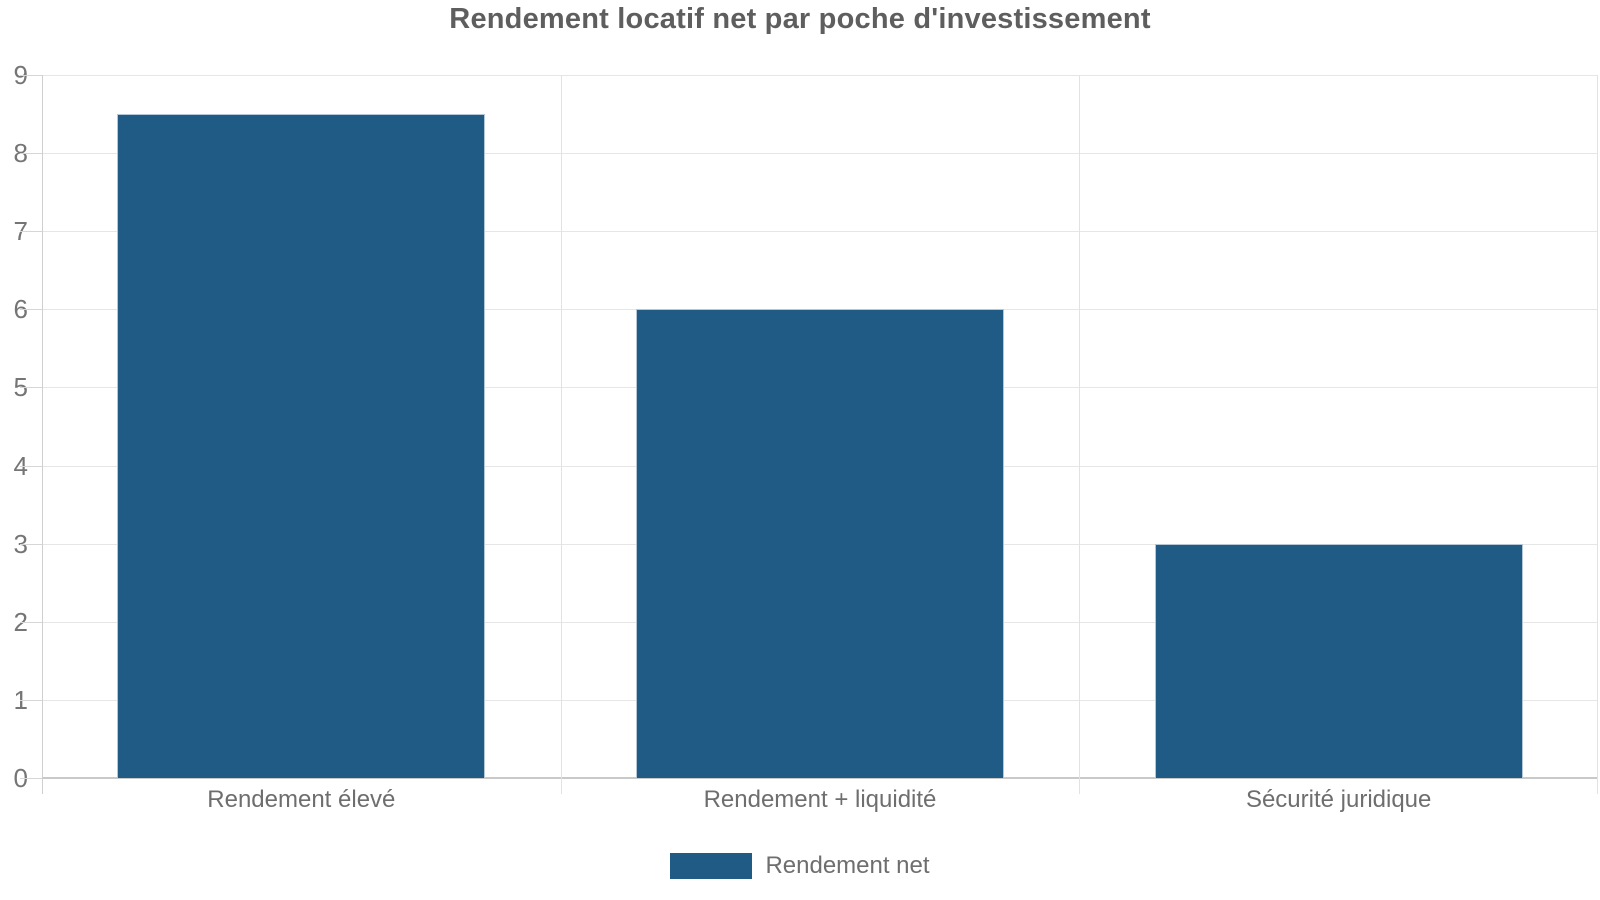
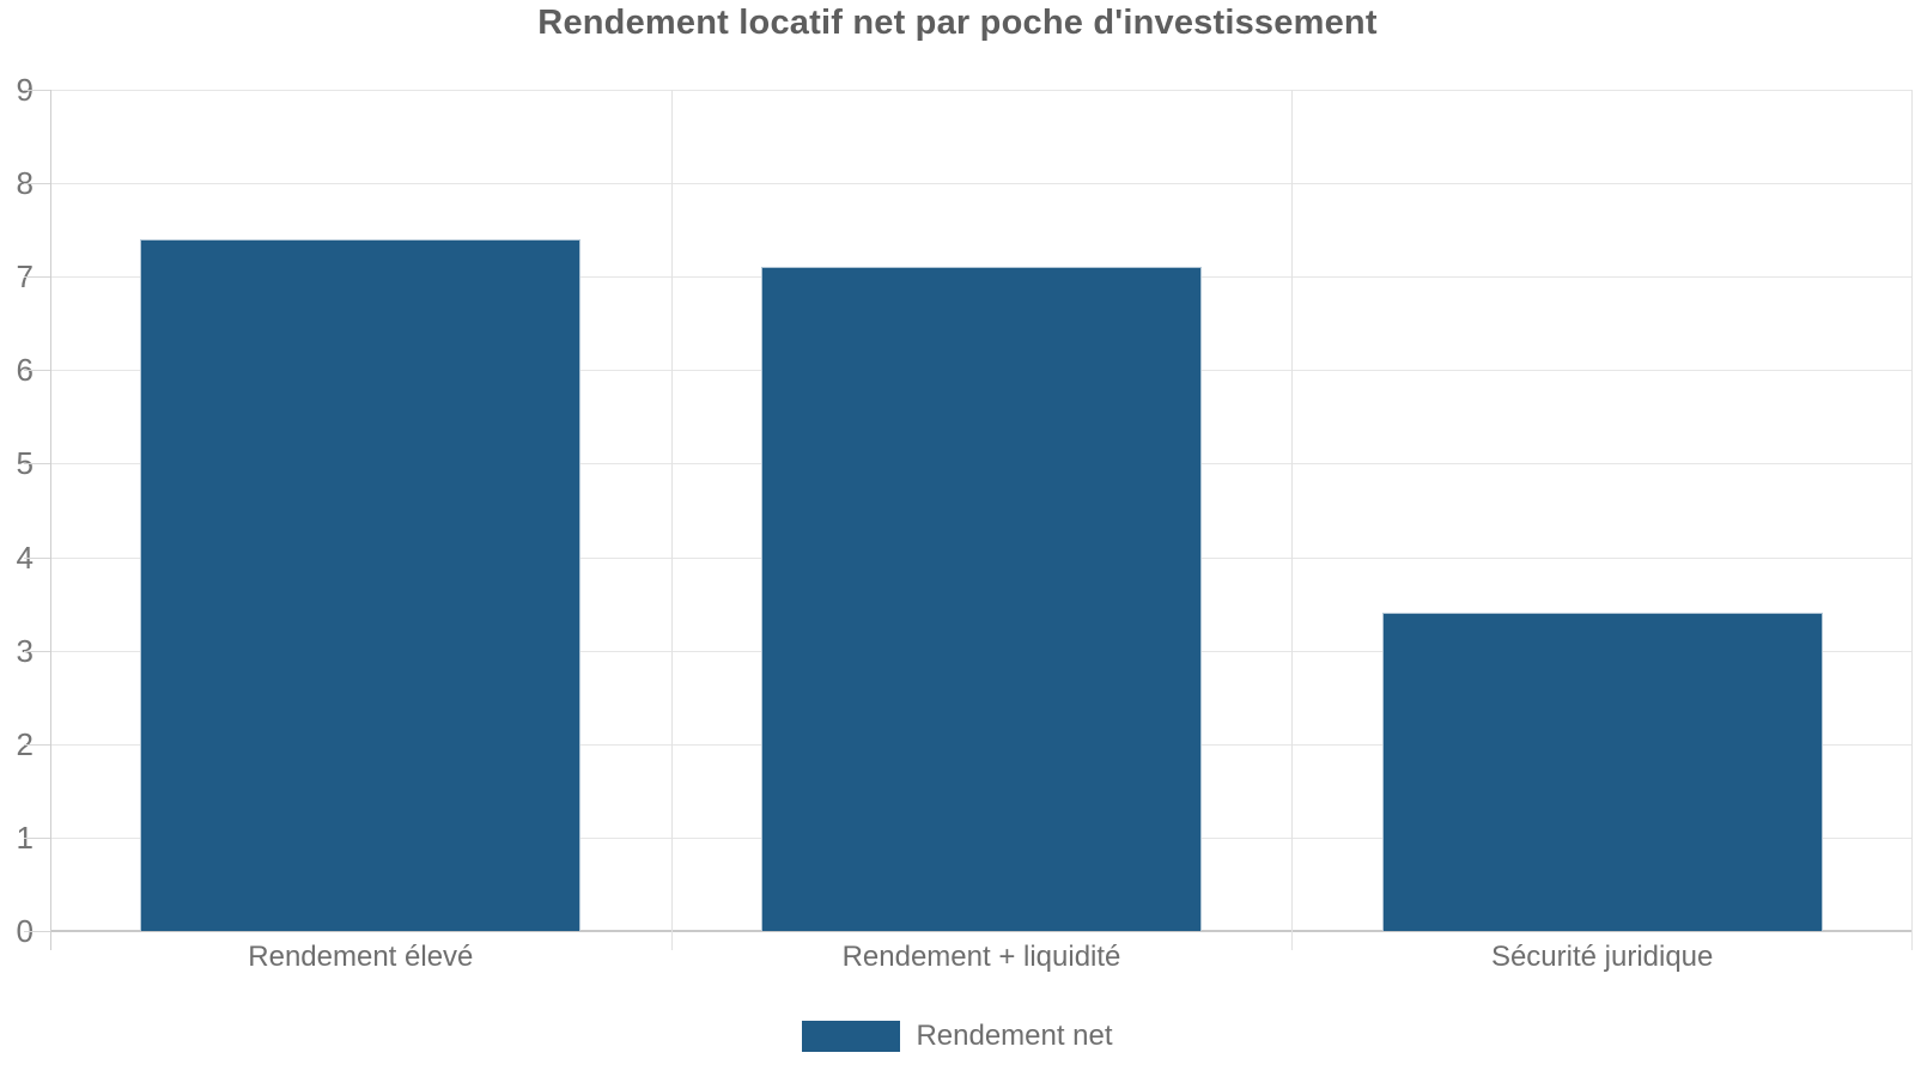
Rendement élevé: 8.5 -> 7.4
Rendement + liquidité: 6.0 -> 7.1
Sécurité juridique: 3.0 -> 3.4
